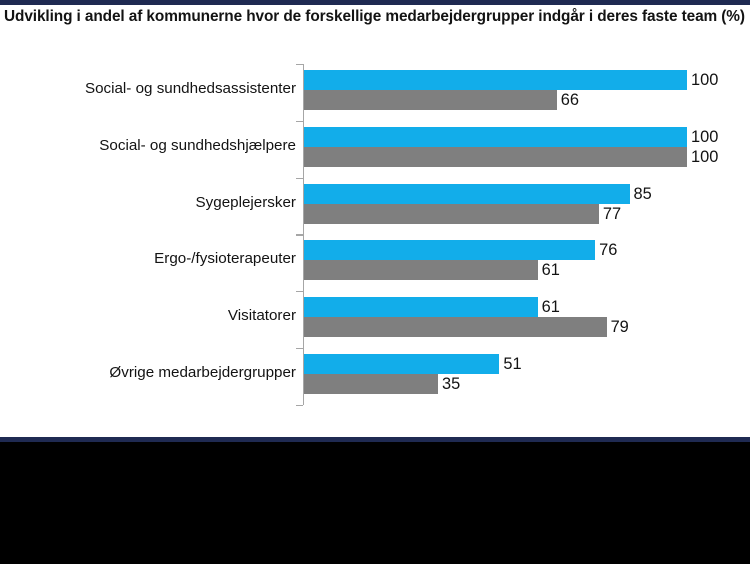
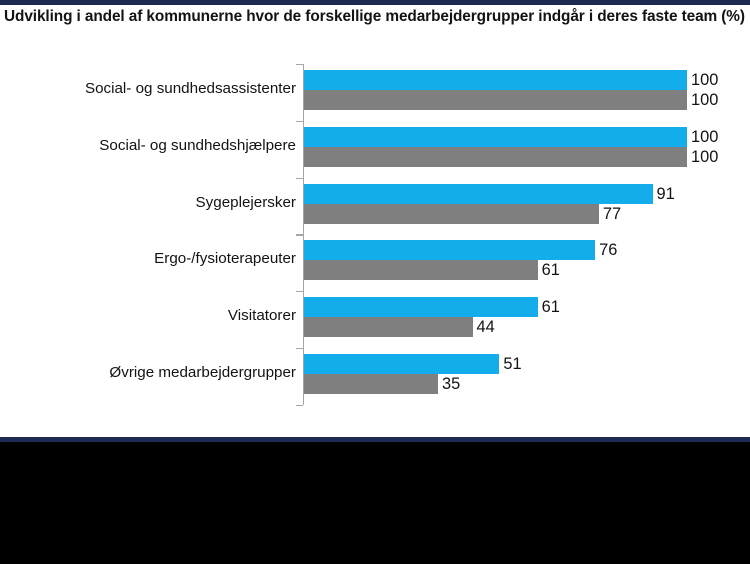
2024/Social- og sundhedsassistenter: 66 -> 100
2025/Sygeplejersker: 85 -> 91
2024/Visitatorer: 79 -> 44
